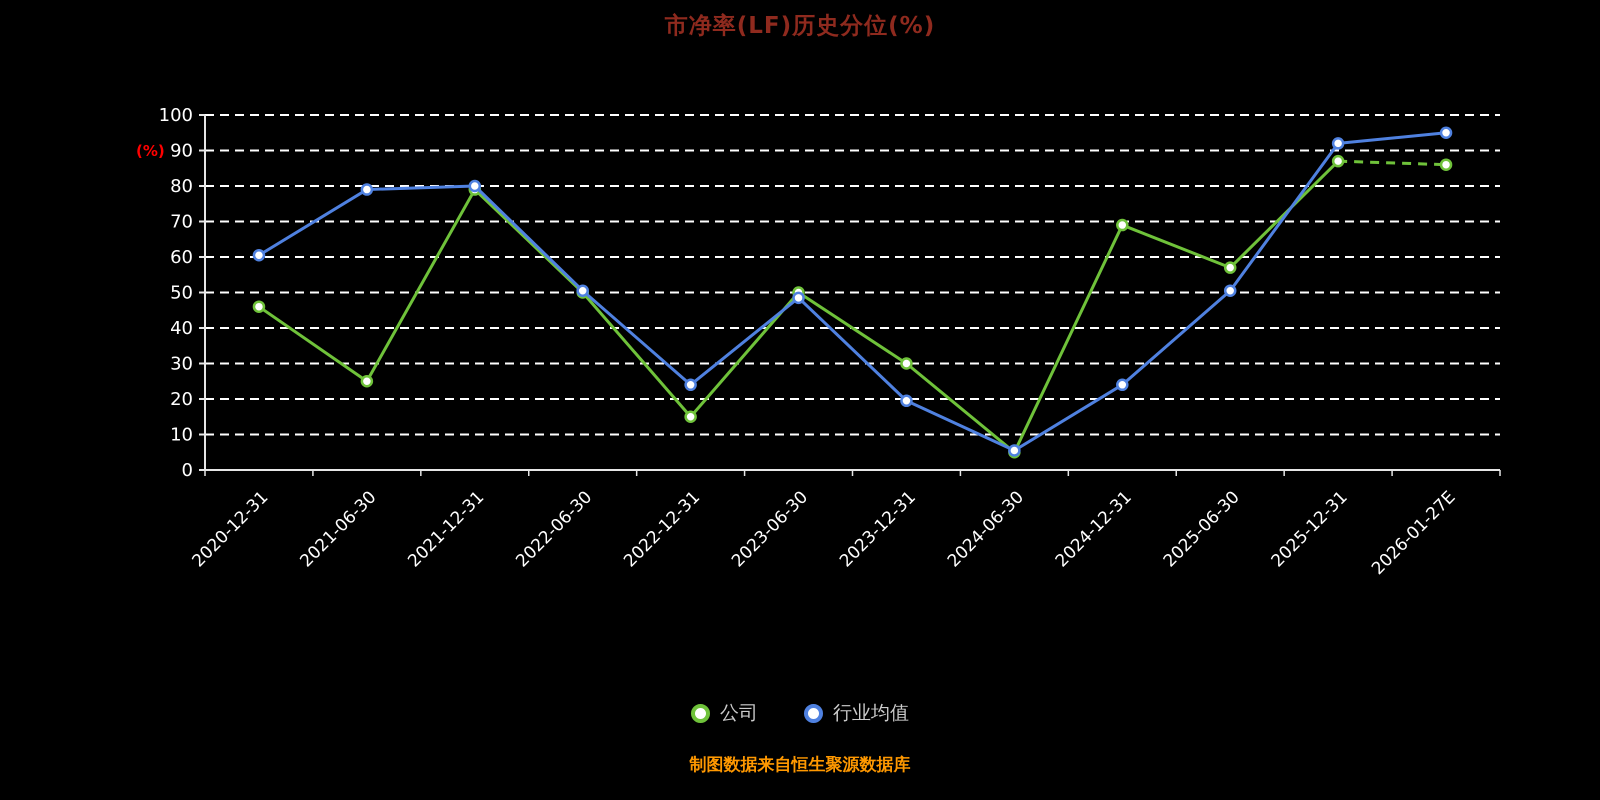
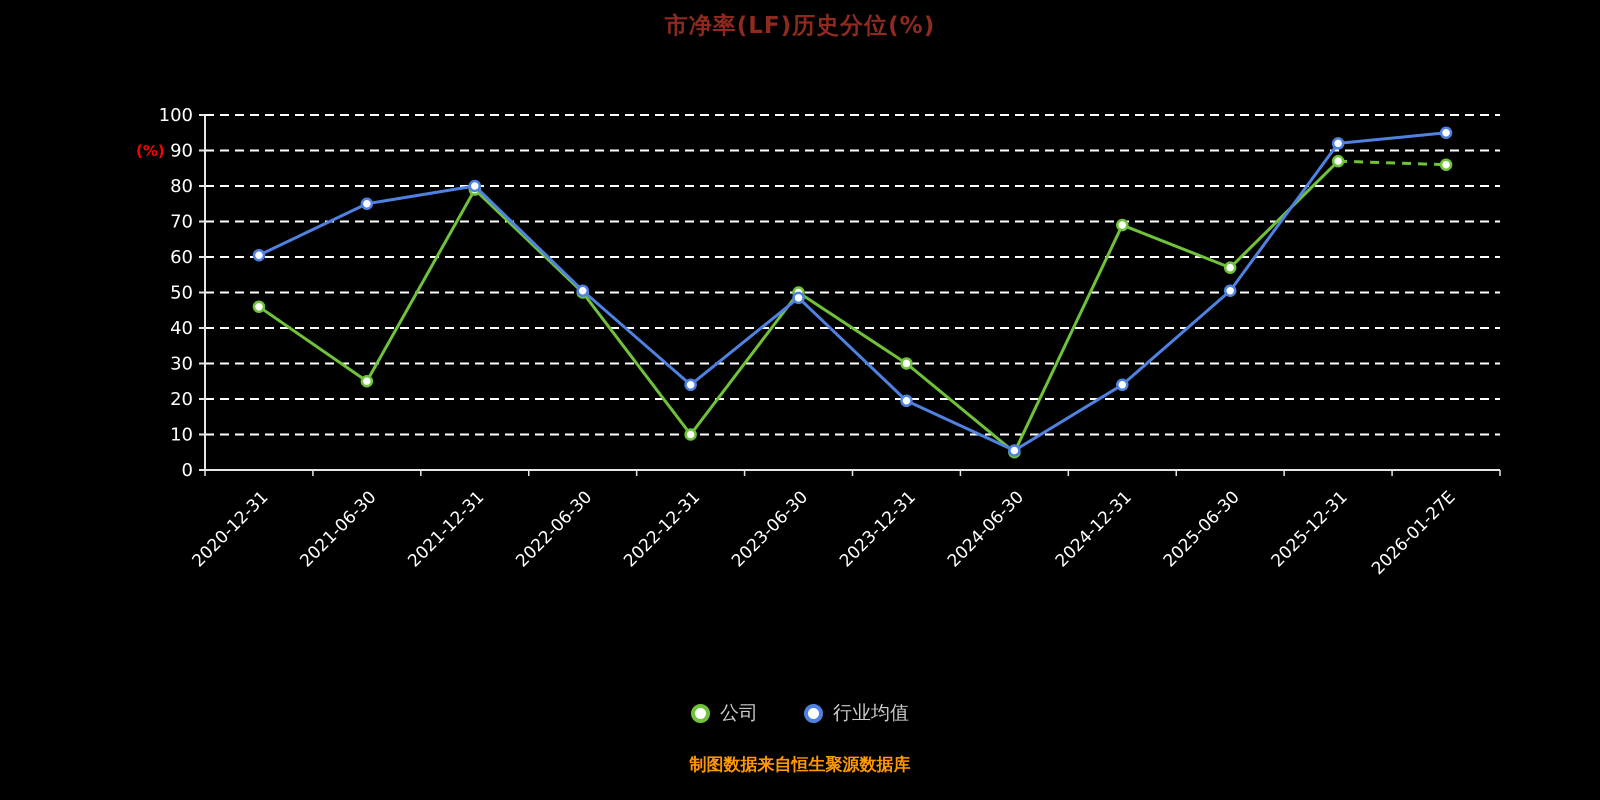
行业均值/2021-06-30: 79 -> 75
公司/2022-12-31: 15 -> 10
